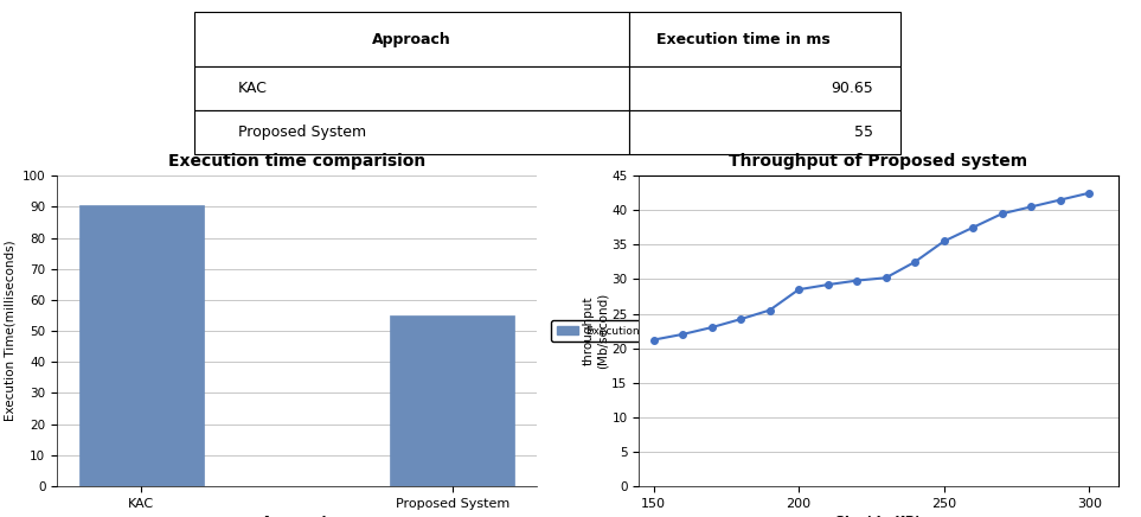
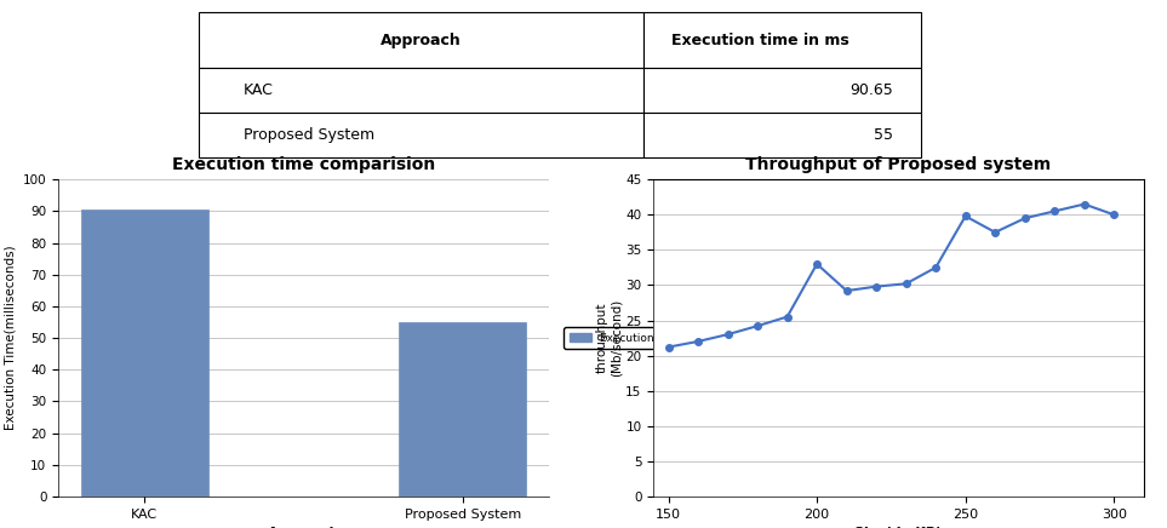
Throughput of Proposed system/200: 28.5 -> 33.0
Throughput of Proposed system/250: 35.5 -> 39.8
Throughput of Proposed system/300: 42.5 -> 40.0
